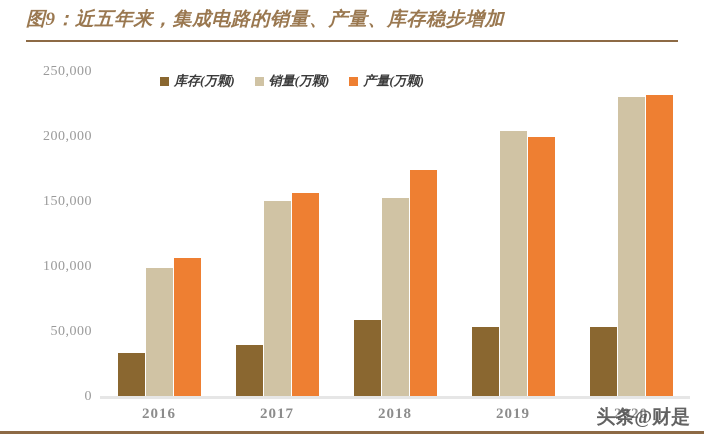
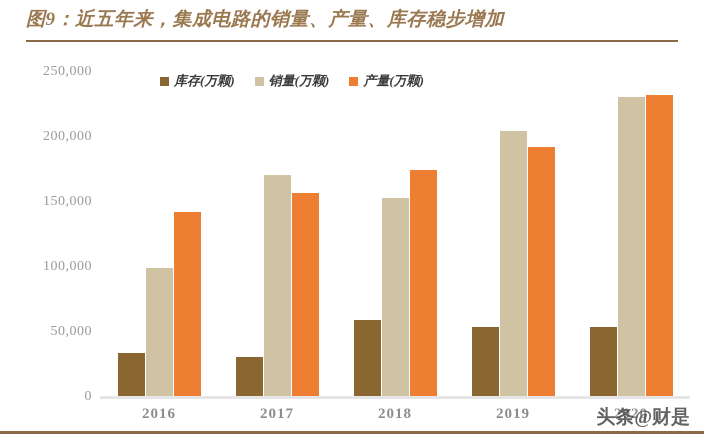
产量(万颗)/2016: 107000 -> 142000
库存(万颗)/2017: 40000 -> 31000
销量(万颗)/2017: 151000 -> 171000
产量(万颗)/2019: 200000 -> 192000
